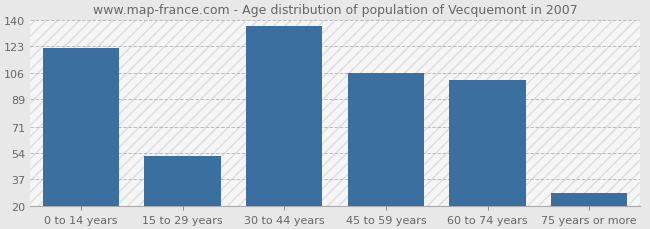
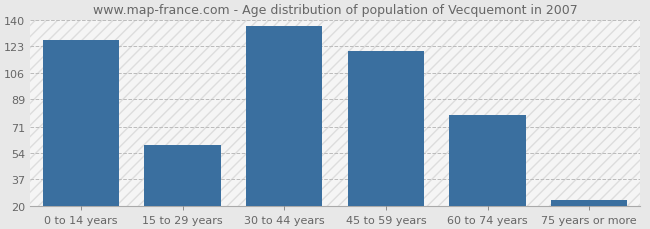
0 to 14 years: 122 -> 127
15 to 29 years: 52 -> 59
45 to 59 years: 106 -> 120
60 to 74 years: 101 -> 79
75 years or more: 28 -> 24
